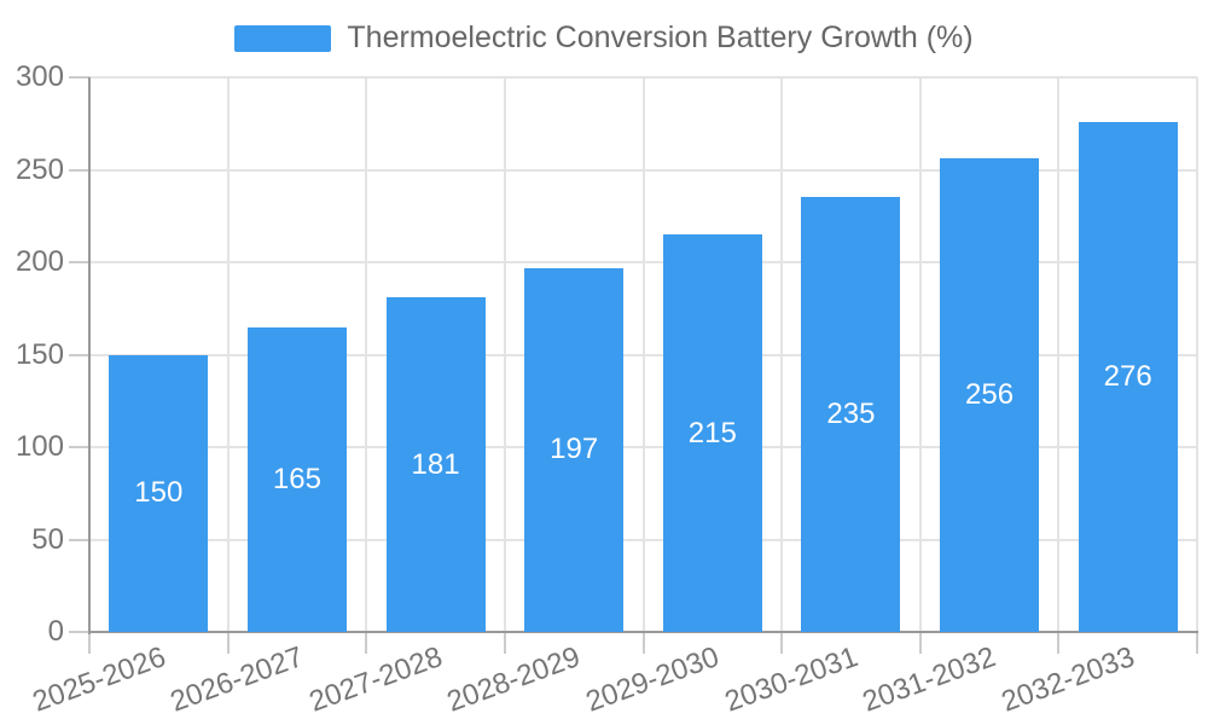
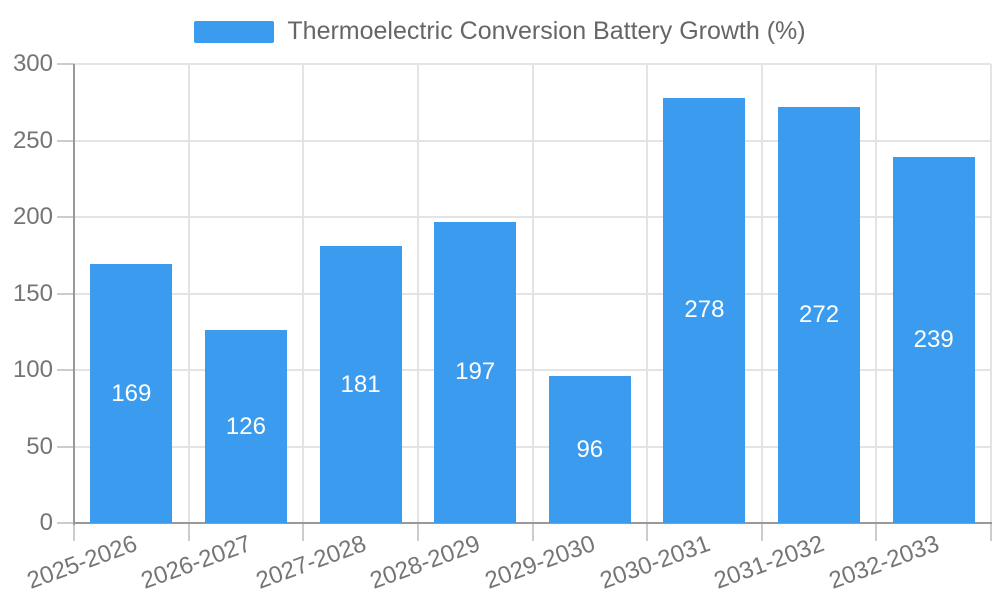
2025-2026: 150 -> 169
2026-2027: 165 -> 126
2029-2030: 215 -> 96
2030-2031: 235 -> 278
2031-2032: 256 -> 272
2032-2033: 276 -> 239
